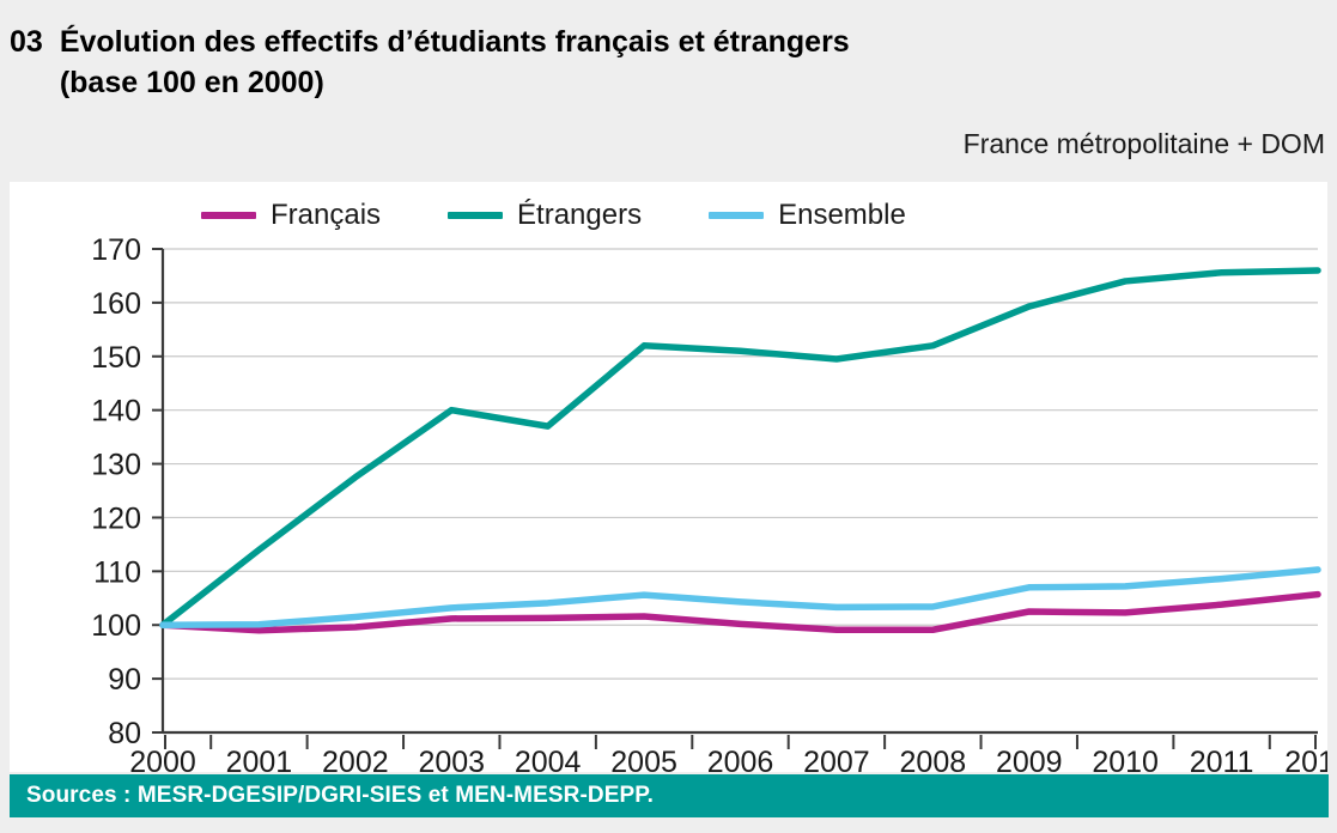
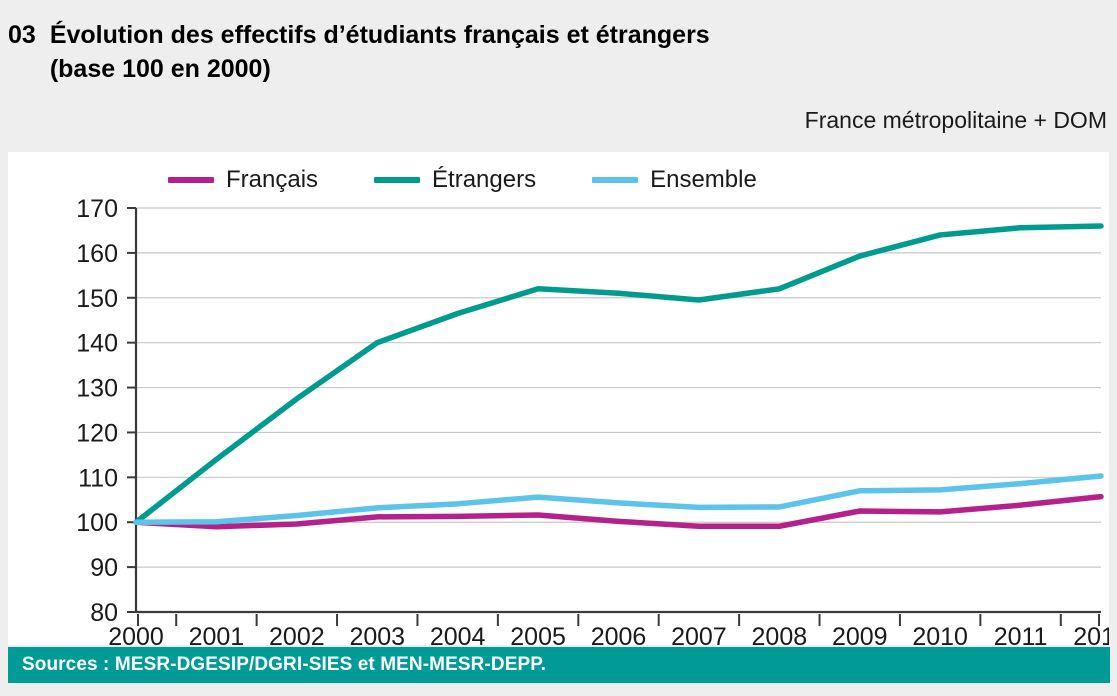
Étrangers/2004: 137 -> 146
